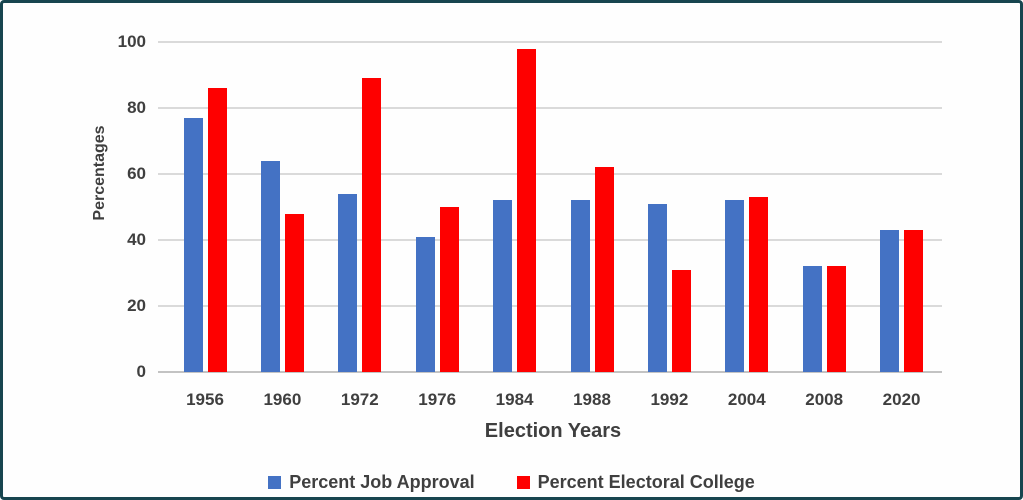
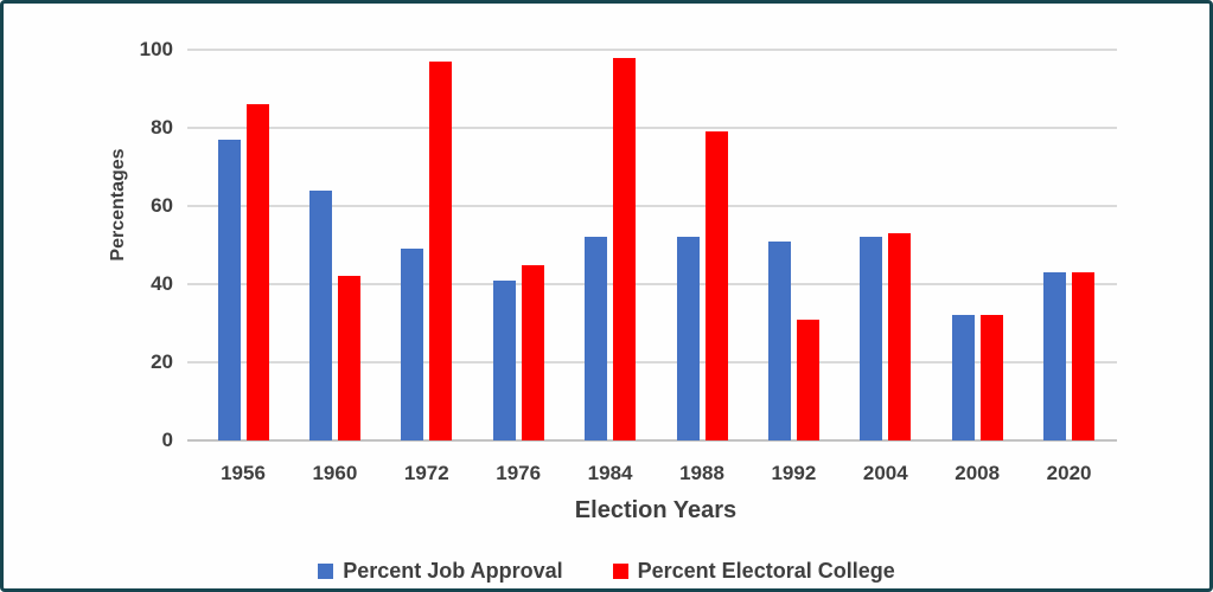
Percent Electoral College/1960: 48 -> 42
Percent Job Approval/1972: 54 -> 49
Percent Electoral College/1972: 89 -> 97
Percent Electoral College/1976: 50 -> 45
Percent Electoral College/1988: 62 -> 79
